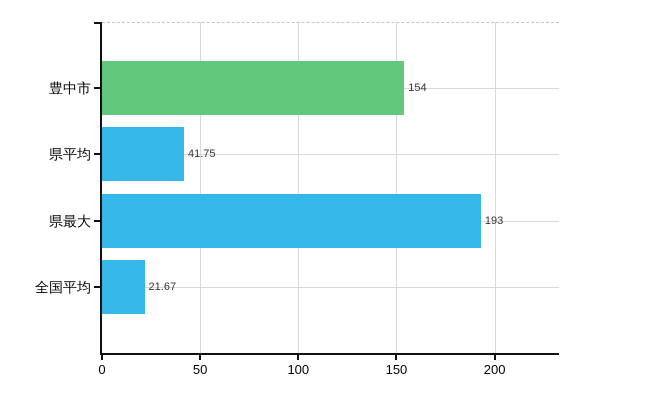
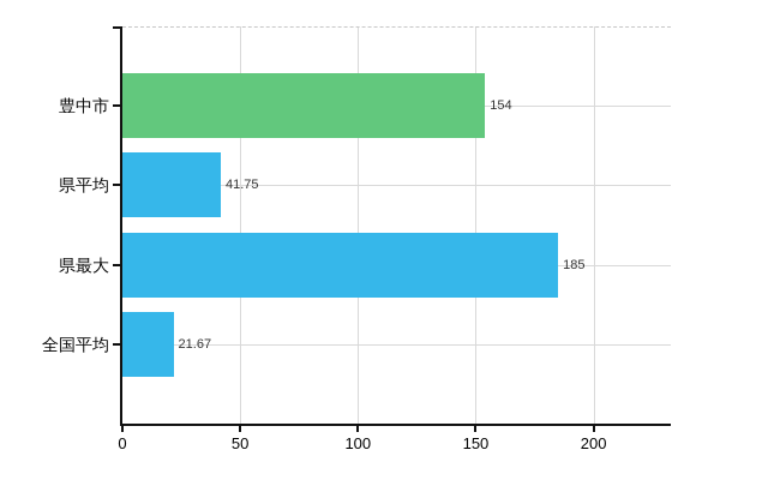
県最大: 193 -> 185
